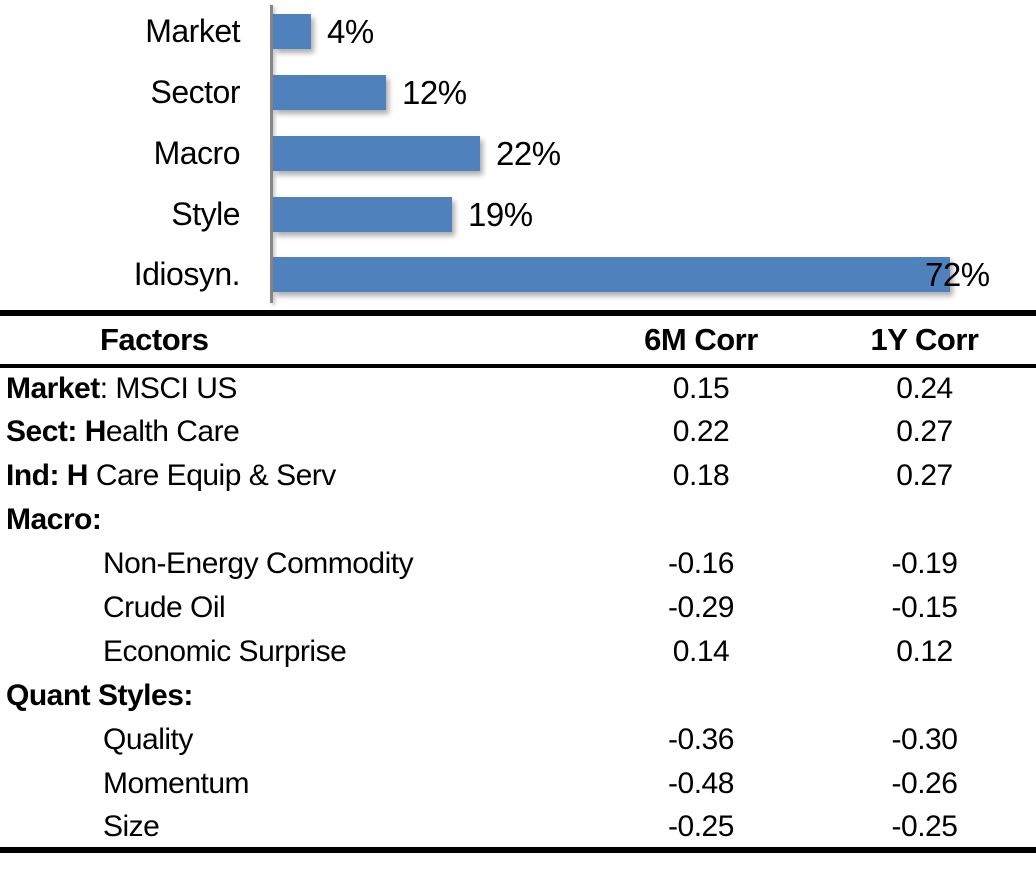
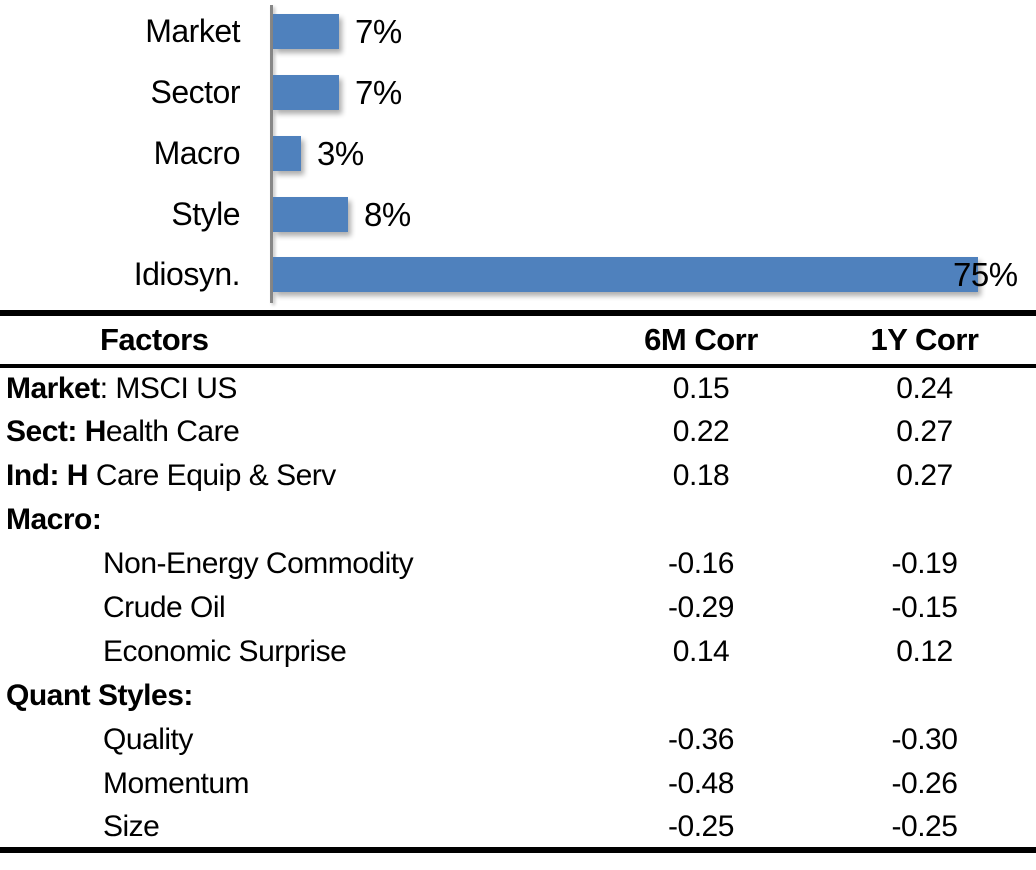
Market: 4% -> 7%
Sector: 12% -> 7%
Macro: 22% -> 3%
Style: 19% -> 8%
Idiosyn.: 72% -> 75%
